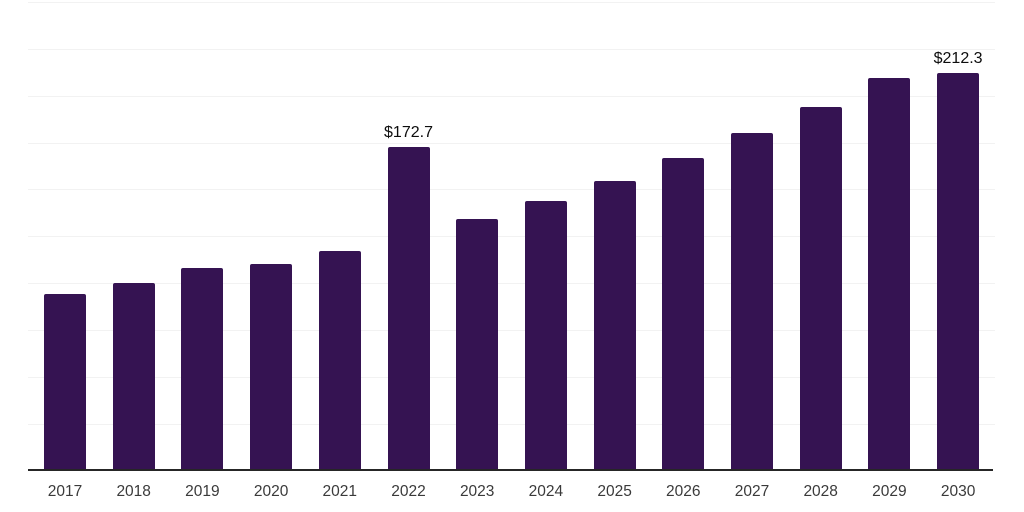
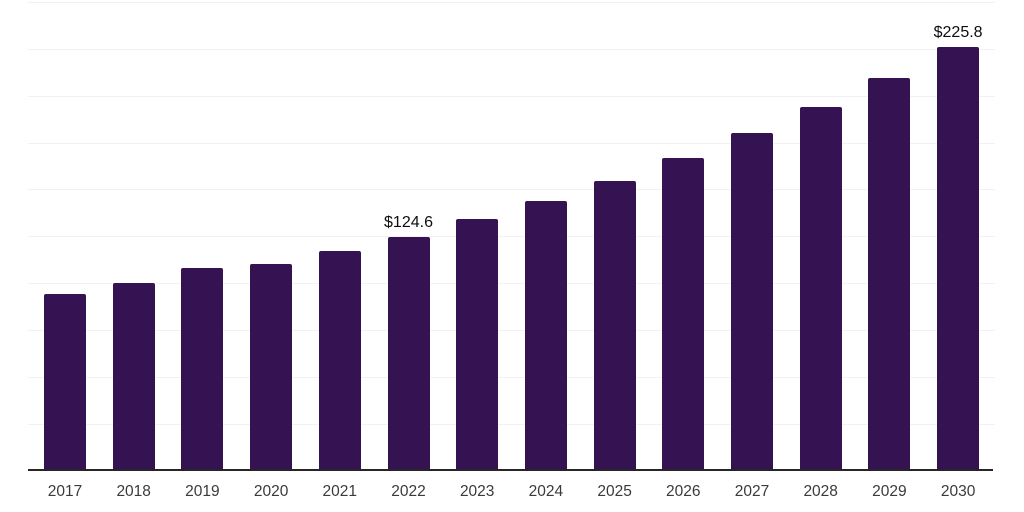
2022: $172.7 -> $124.6
2030: $212.3 -> $225.8
